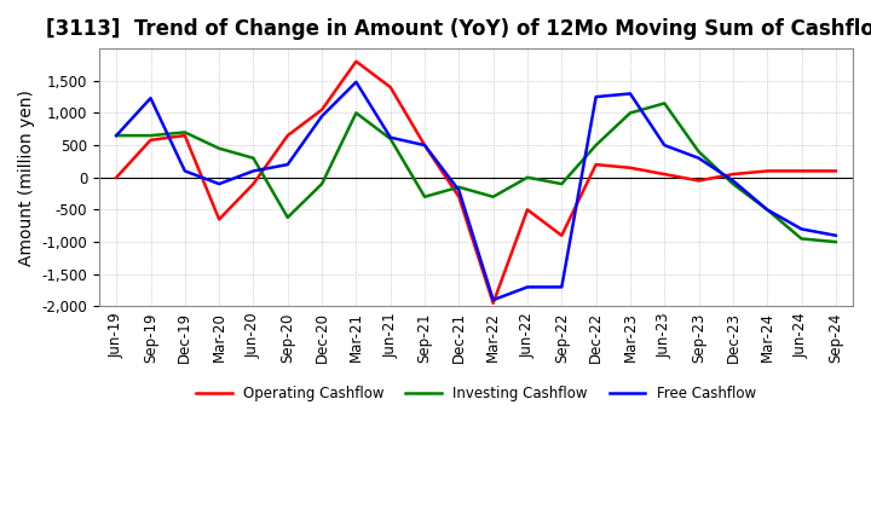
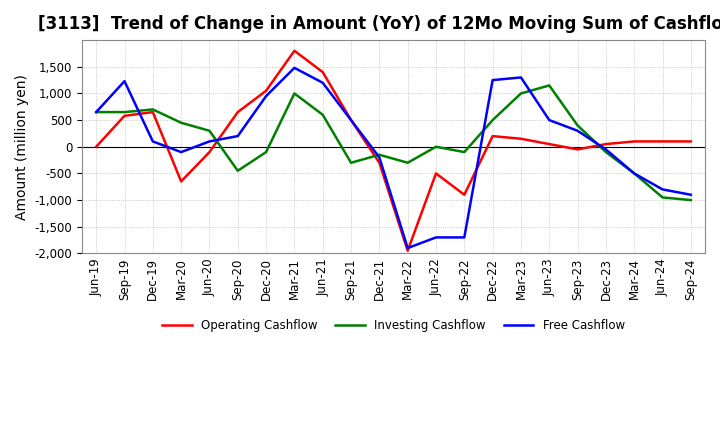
Investing Cashflow/Sep-20: -620 -> -450
Free Cashflow/Jun-21: 620 -> 1,200
